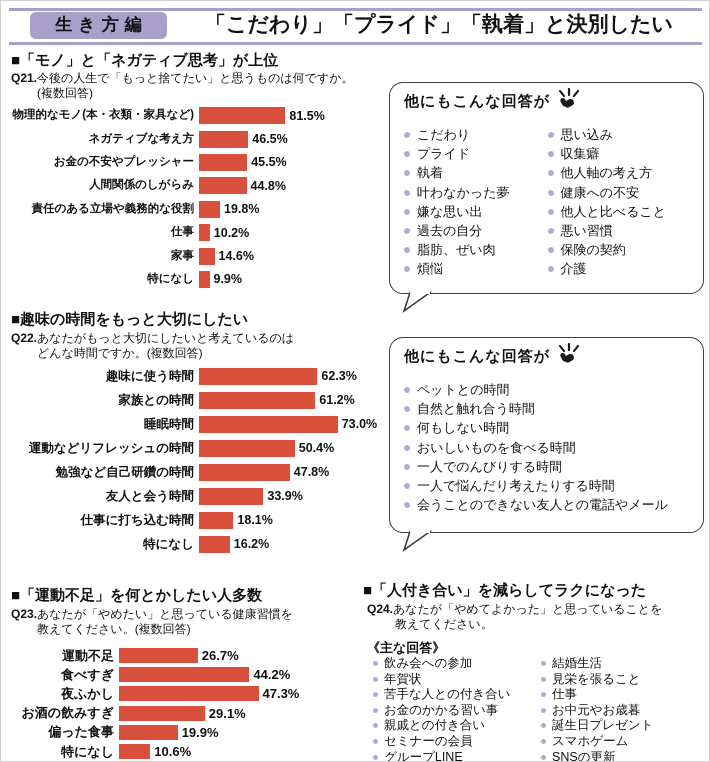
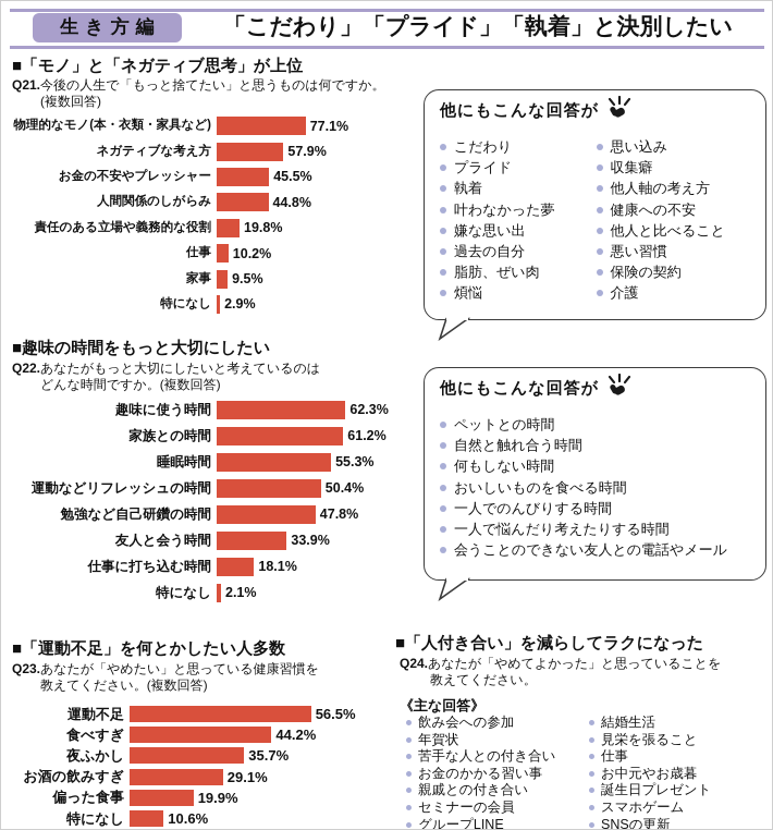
Q21. 今後の人生で「もっと捨てたい」と思うものは何ですか。(複数回答)/物理的なモノ(本・衣類・家具など): 81.5% -> 77.1%
Q21. 今後の人生で「もっと捨てたい」と思うものは何ですか。(複数回答)/ネガティブな考え方: 46.5% -> 57.9%
Q21. 今後の人生で「もっと捨てたい」と思うものは何ですか。(複数回答)/家事: 14.6% -> 9.5%
Q21. 今後の人生で「もっと捨てたい」と思うものは何ですか。(複数回答)/特になし: 9.9% -> 2.9%
Q22. あなたがもっと大切にしたいと考えているのはどんな時間ですか。(複数回答)/睡眠時間: 73.0% -> 55.3%
Q22. あなたがもっと大切にしたいと考えているのはどんな時間ですか。(複数回答)/特になし: 16.2% -> 2.1%
Q23. あなたが「やめたい」と思っている健康習慣を教えてください。(複数回答)/運動不足: 26.7% -> 56.5%
Q23. あなたが「やめたい」と思っている健康習慣を教えてください。(複数回答)/夜ふかし: 47.3% -> 35.7%
